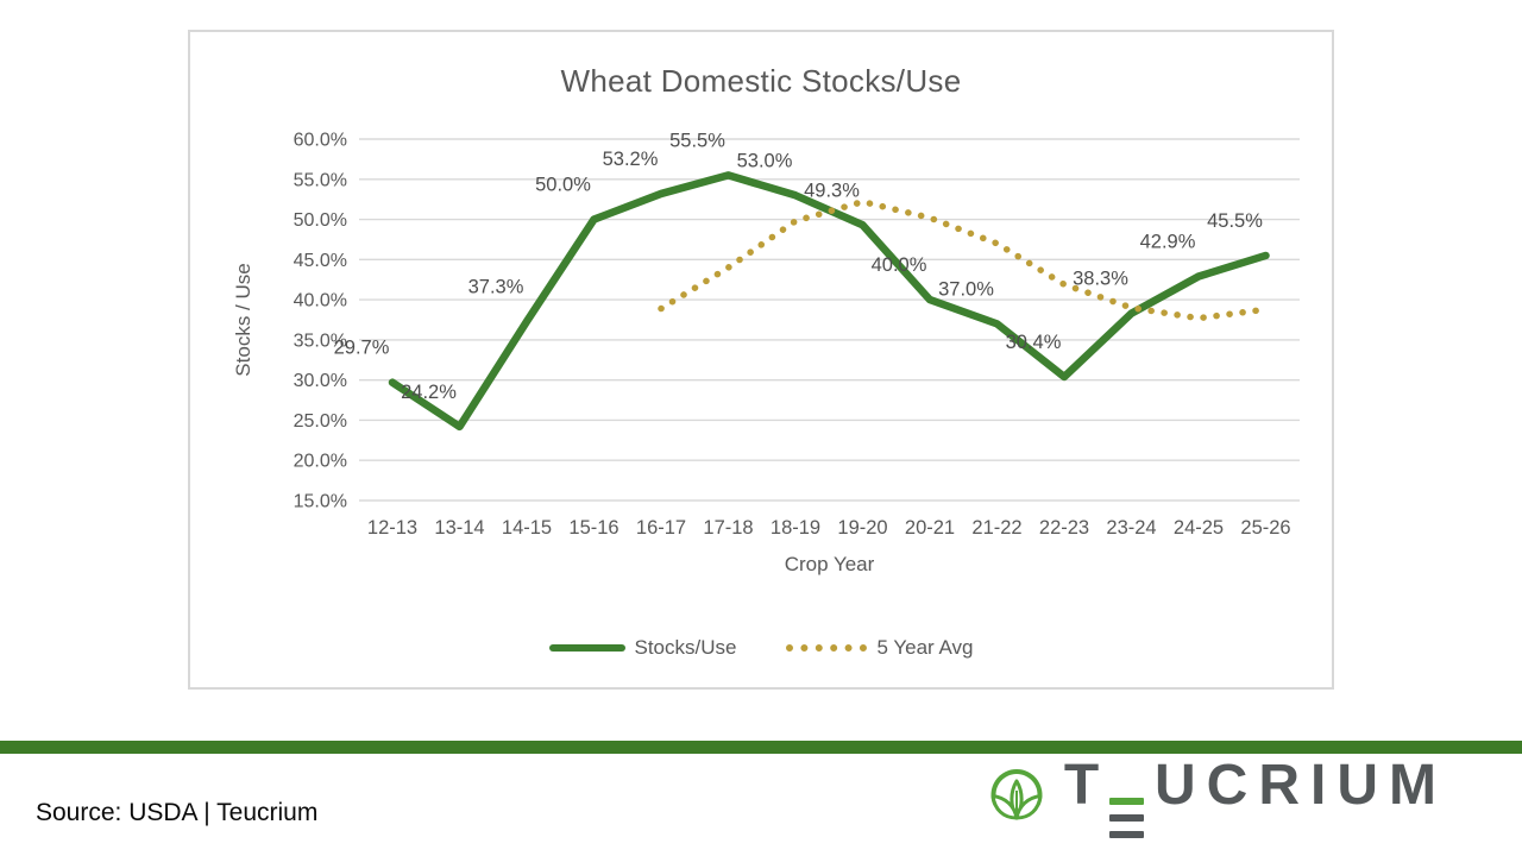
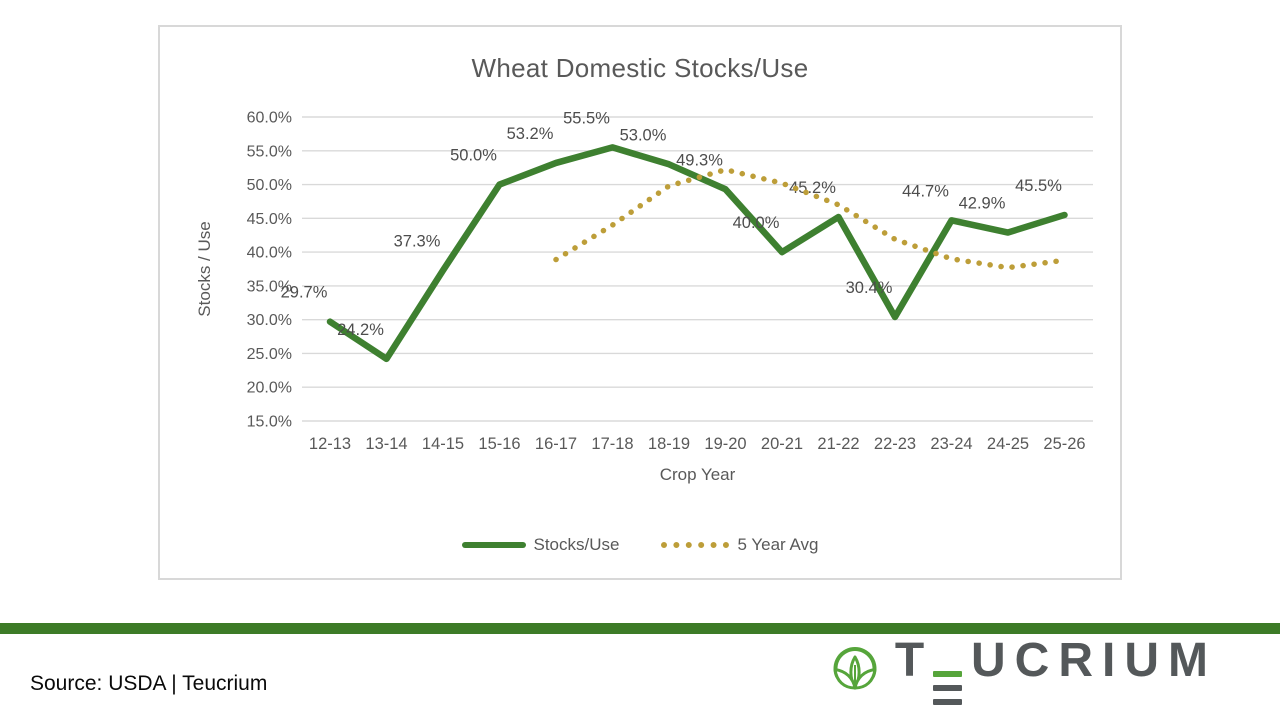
Stocks/Use/21-22: 37.0% -> 45.2%
Stocks/Use/23-24: 38.3% -> 44.7%
